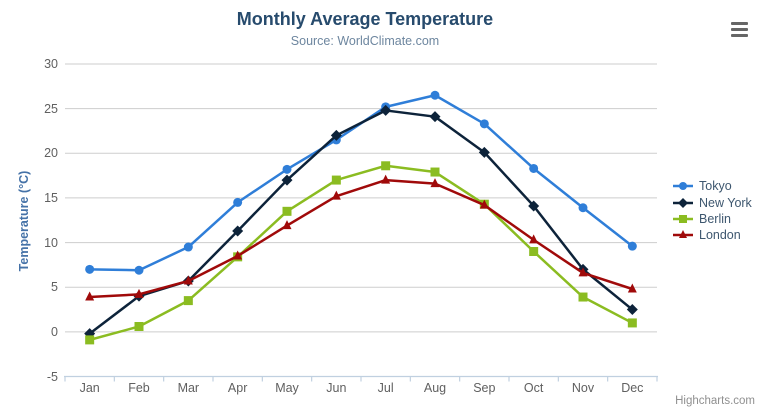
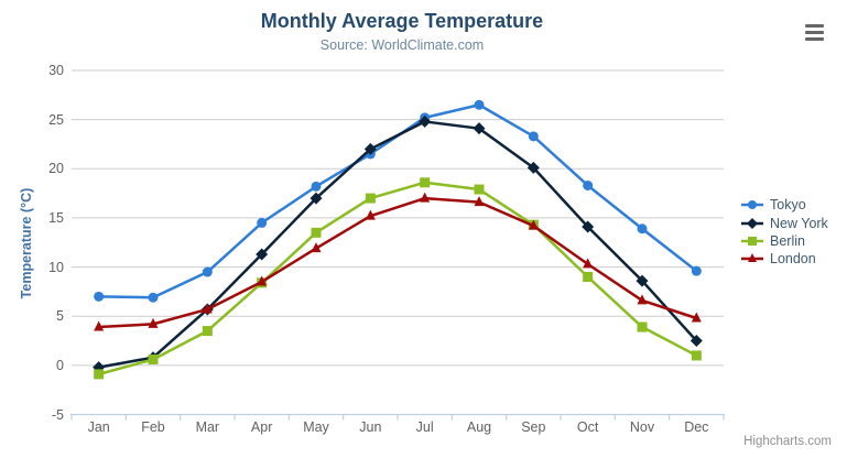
New York/Feb: 4 -> 1
New York/Nov: 7 -> 9
